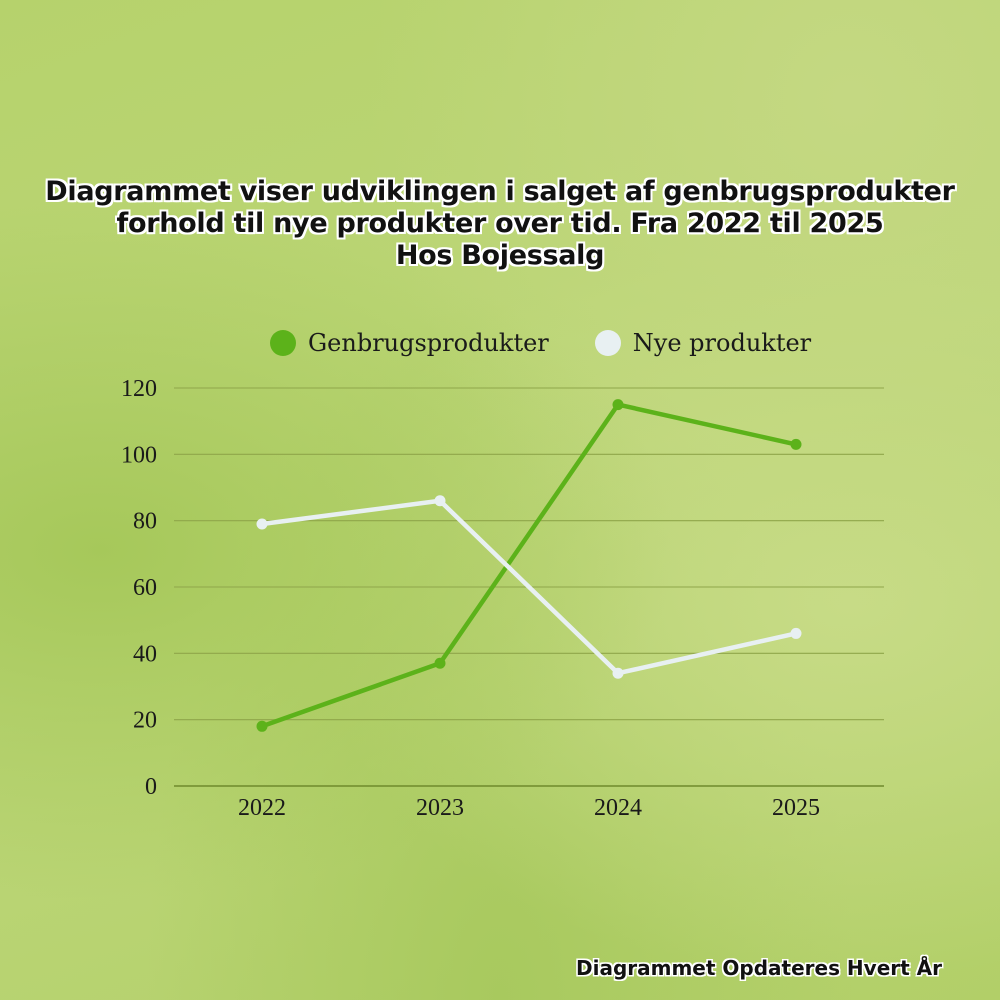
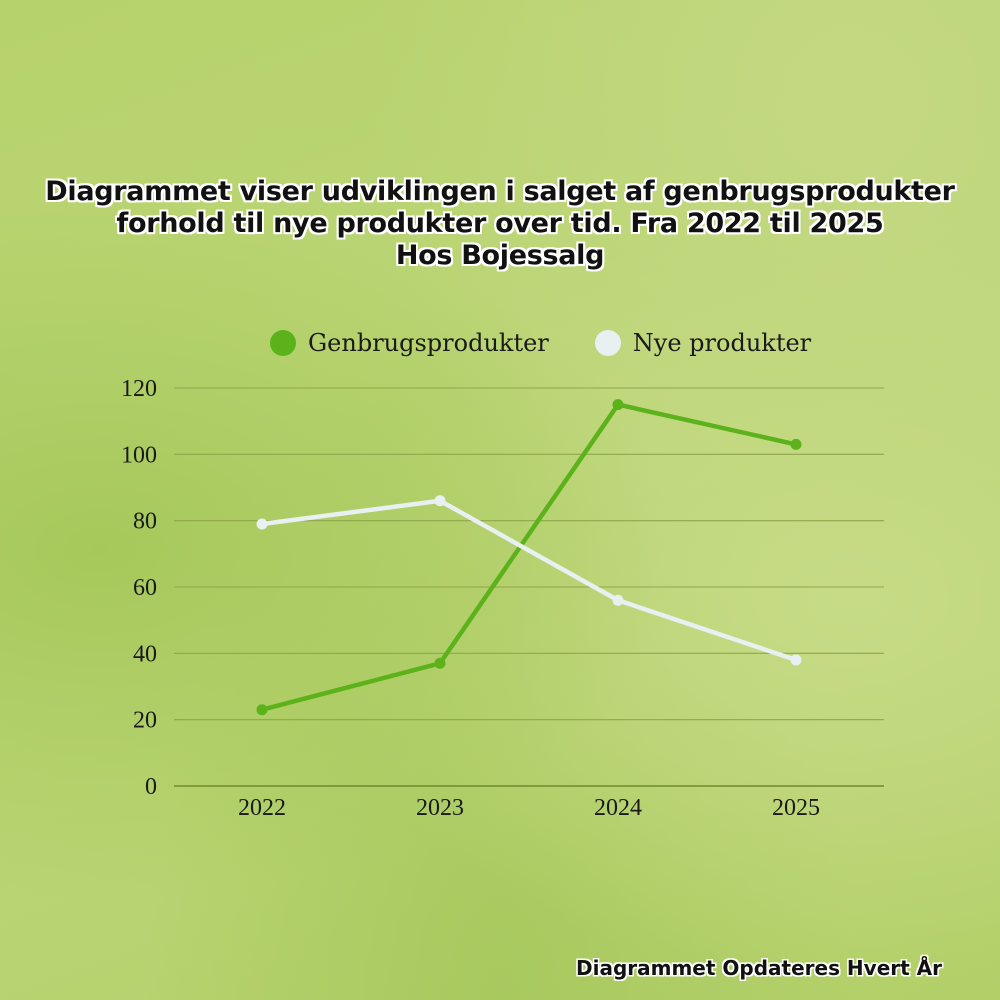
Genbrugsprodukter/2022: 18 -> 23
Nye produkter/2024: 34 -> 56
Nye produkter/2025: 46 -> 38
